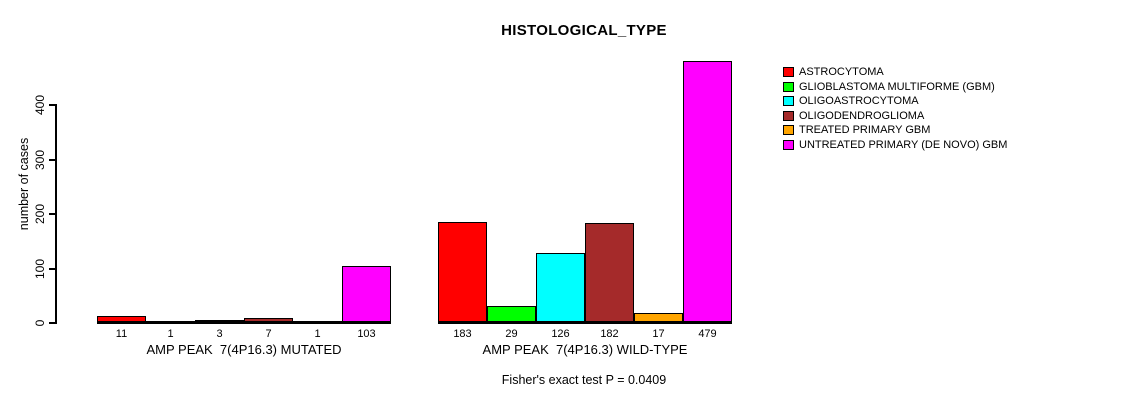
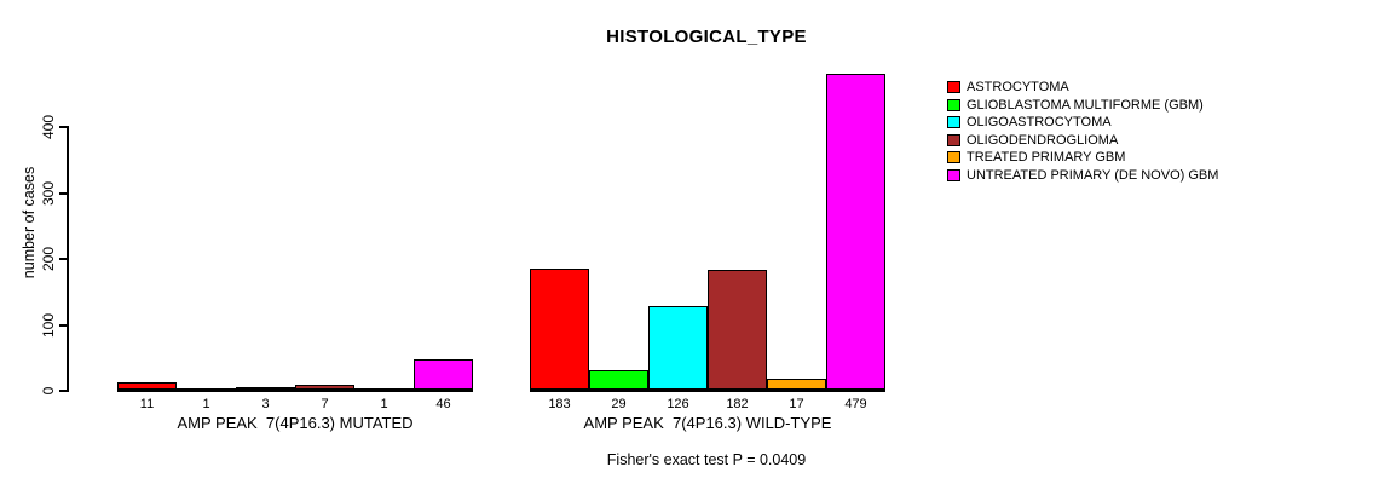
UNTREATED PRIMARY (DE NOVO) GBM/AMP PEAK 7(4P16.3) MUTATED: 103 -> 46
